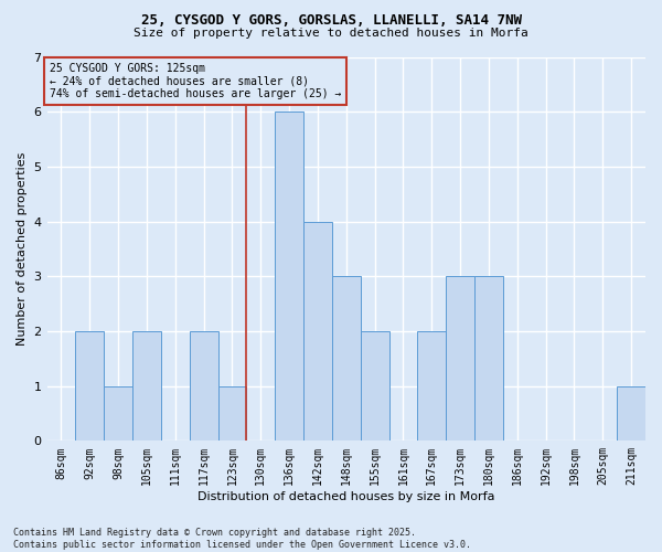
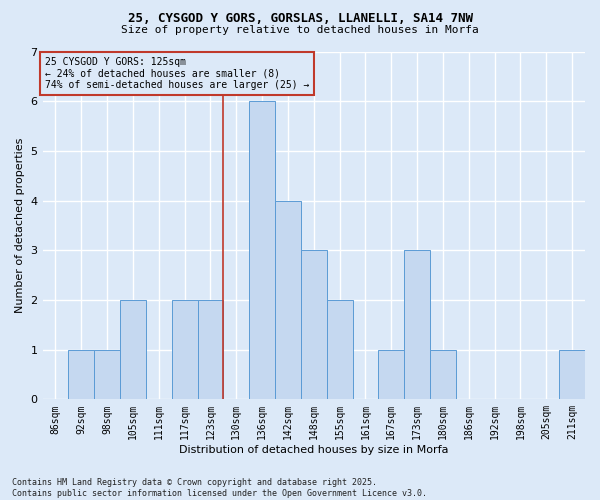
92sqm: 2 -> 1
123sqm: 1 -> 2
167sqm: 2 -> 1
180sqm: 3 -> 1
